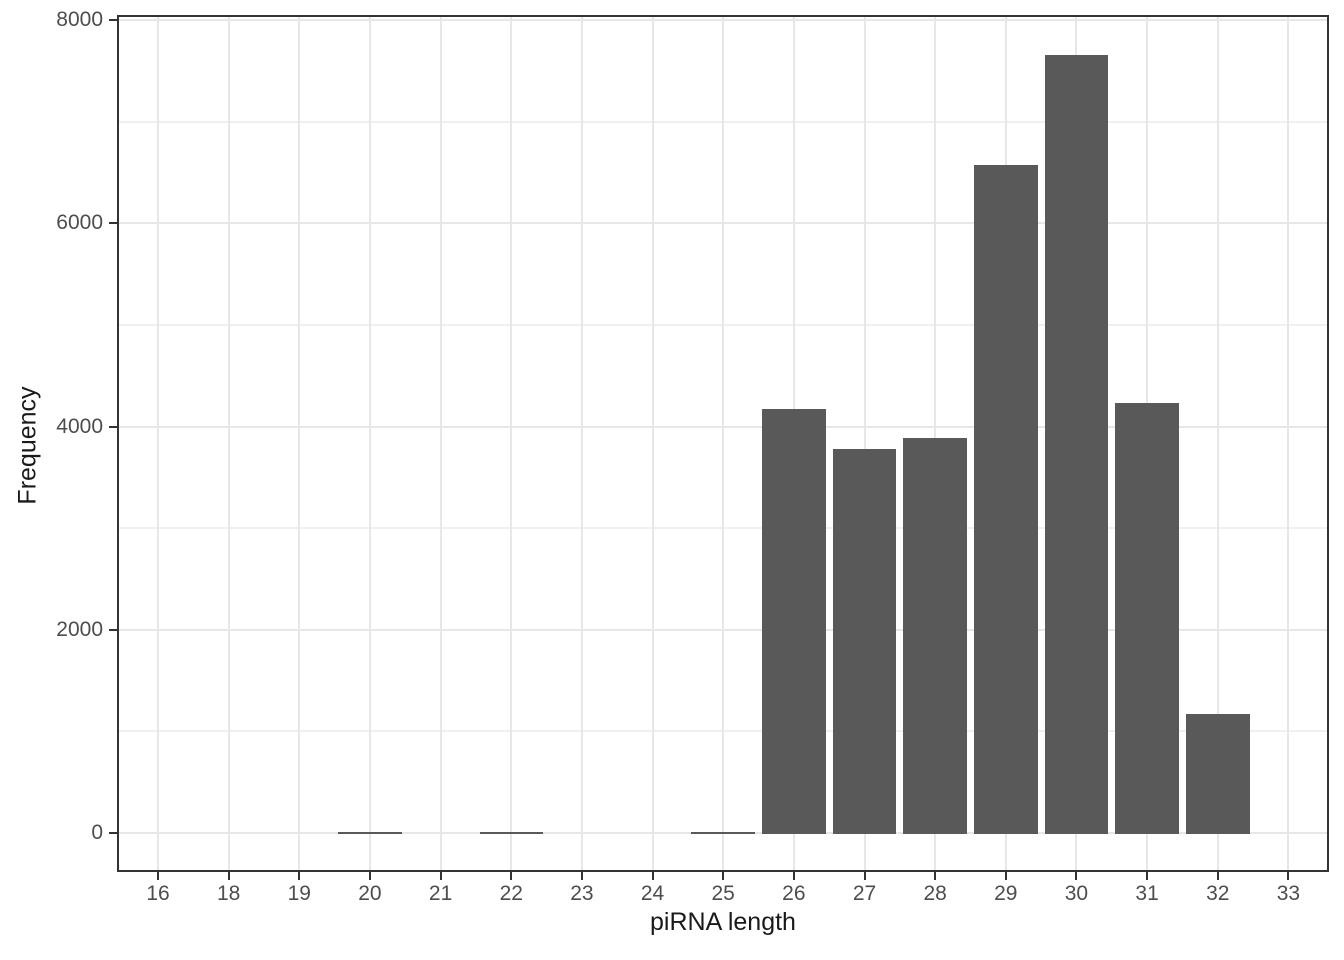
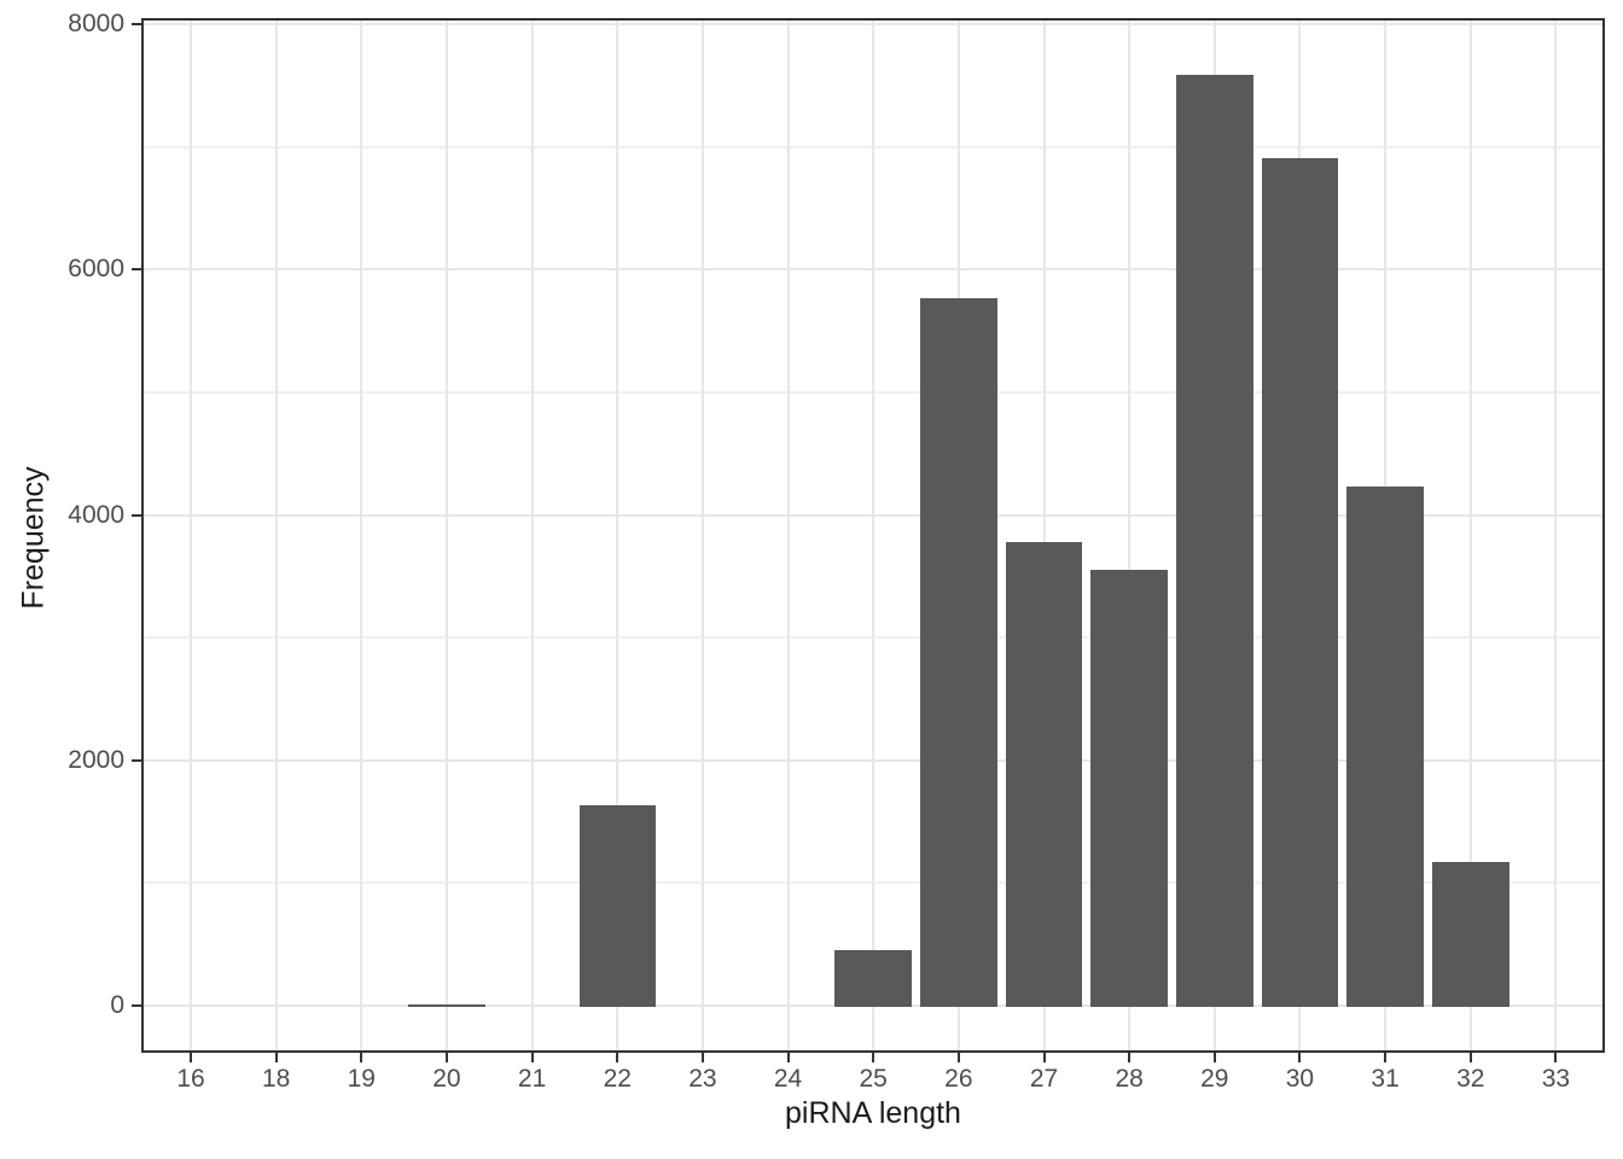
22: 20 -> 1640
25: 20 -> 460
26: 4180 -> 5780
28: 3900 -> 3560
29: 6580 -> 7600
30: 7670 -> 6920
